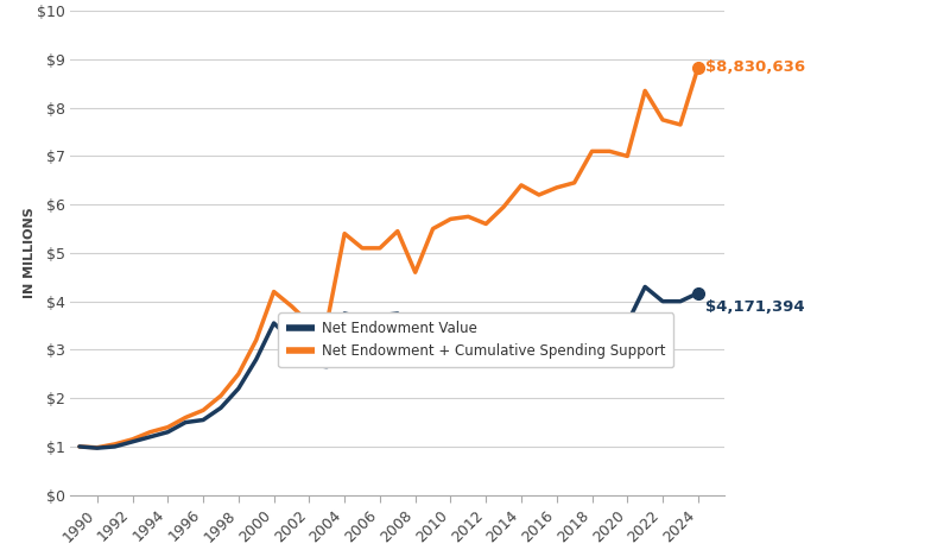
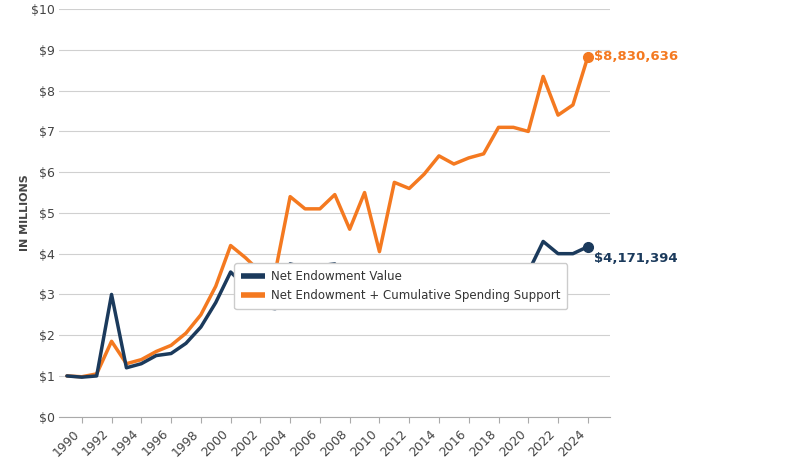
Net Endowment Value/1992: $1.10 -> $3.00
Net Endowment + Cumulative Spending Support/1992: $1.15 -> $1.85
Net Endowment + Cumulative Spending Support/2010: $5.70 -> $4.05
Net Endowment + Cumulative Spending Support/2022: $7.75 -> $7.40
